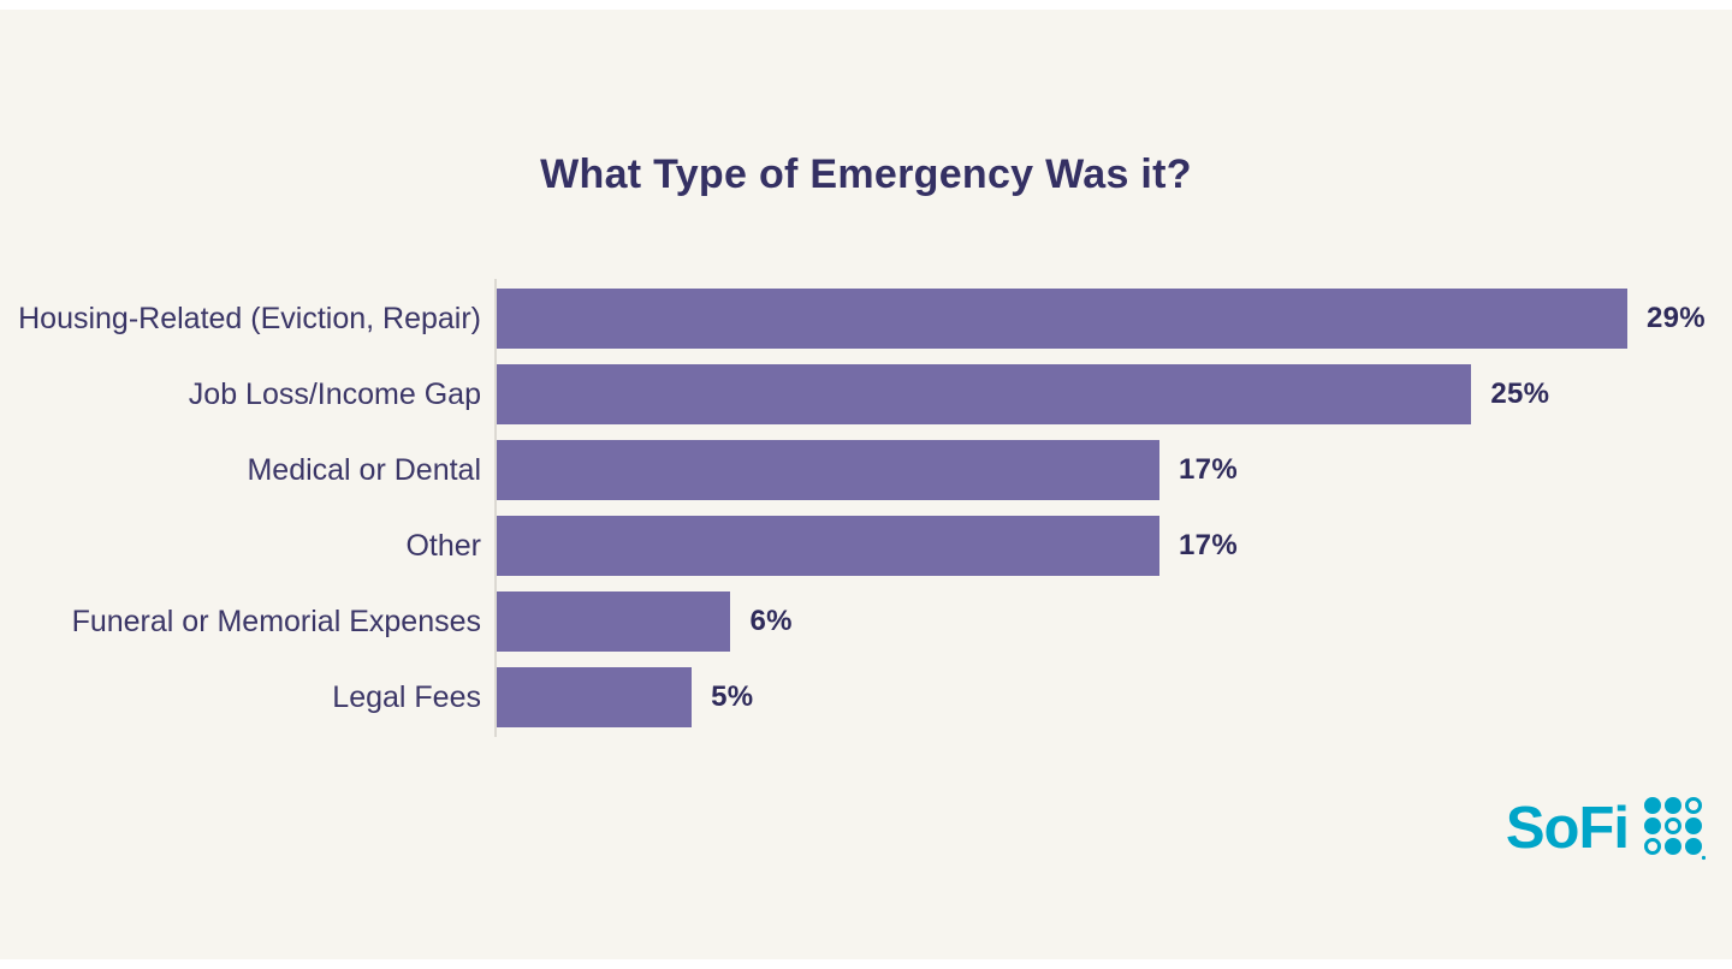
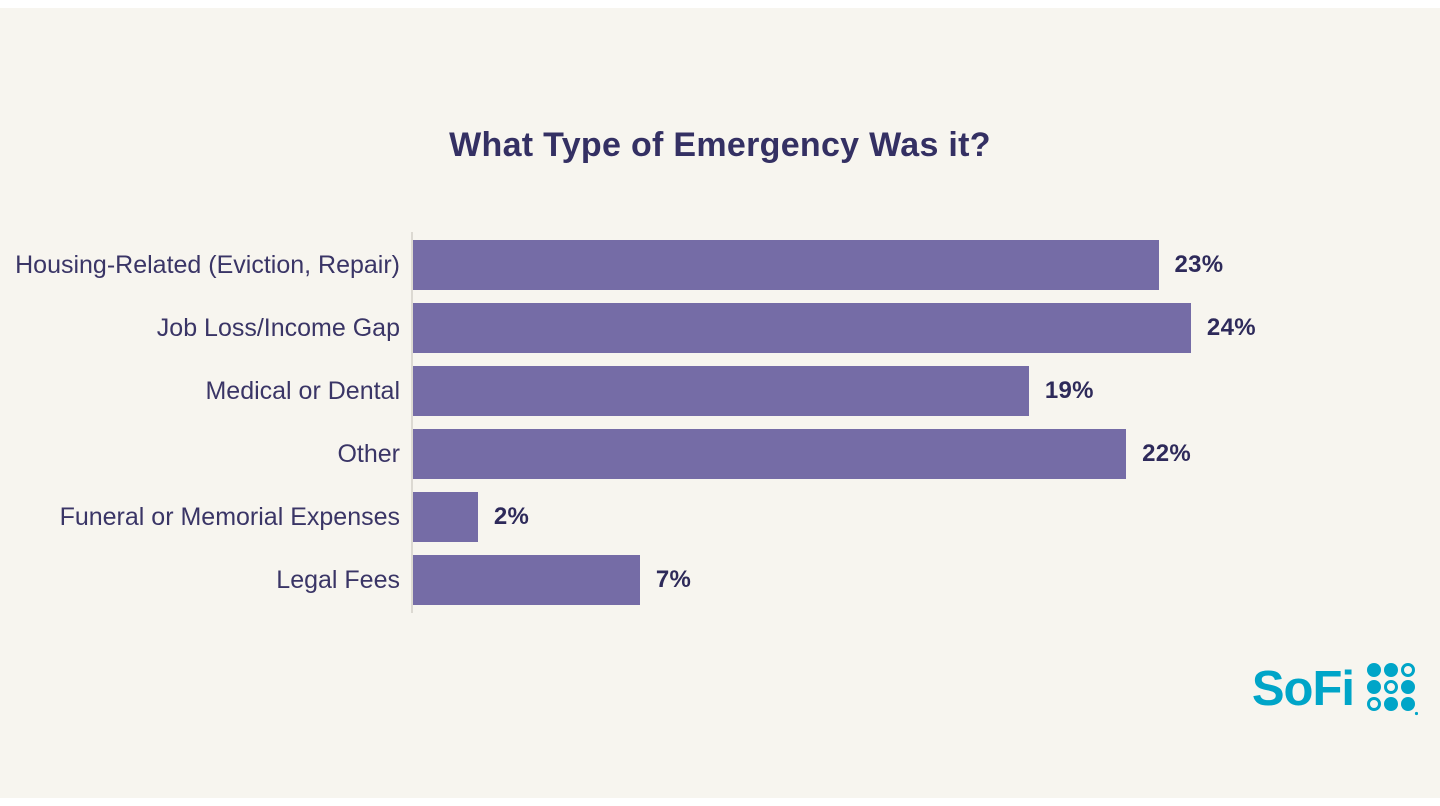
Housing-Related (Eviction, Repair): 29% -> 23%
Job Loss/Income Gap: 25% -> 24%
Medical or Dental: 17% -> 19%
Other: 17% -> 22%
Funeral or Memorial Expenses: 6% -> 2%
Legal Fees: 5% -> 7%
